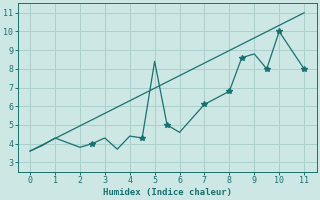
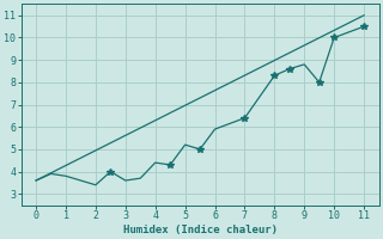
1: 4.3 -> 3.8
2: 3.8 -> 3.4
3: 4.3 -> 3.6
5: 8.4 -> 5.2
6: 4.6 -> 5.9
7: 6.1 -> 6.4
8: 6.8 -> 8.3
11: 8.0 -> 10.5
